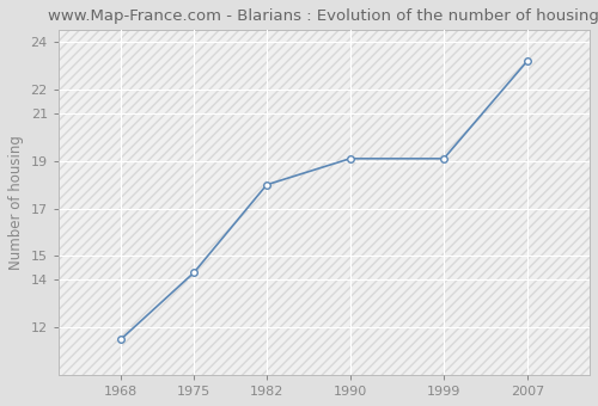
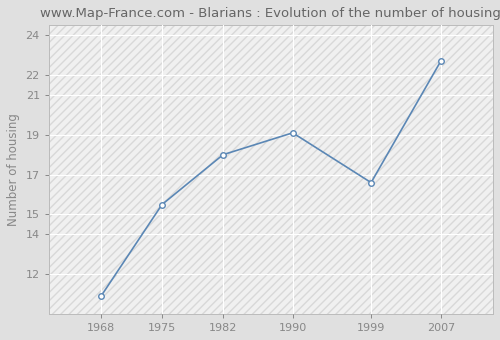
1968: 11.5 -> 10.9
1975: 14.3 -> 15.5
1999: 19.1 -> 16.6
2007: 23.2 -> 22.7
